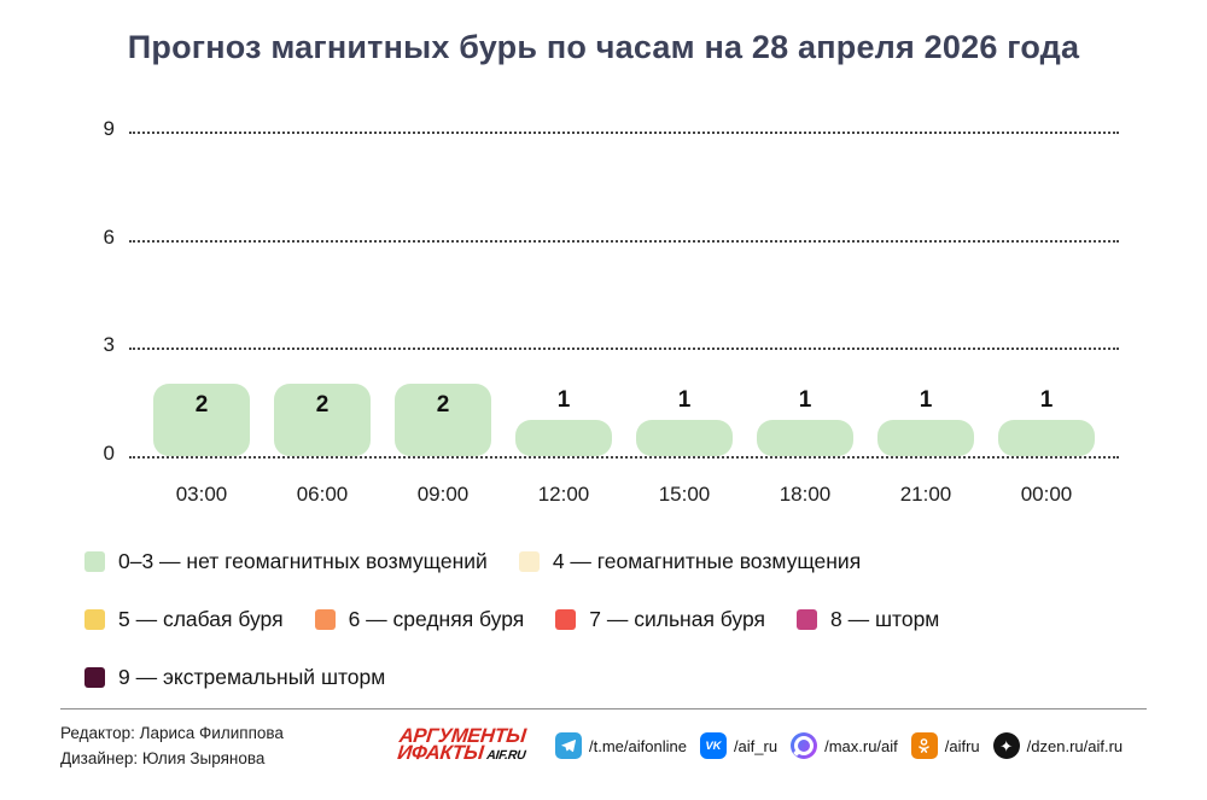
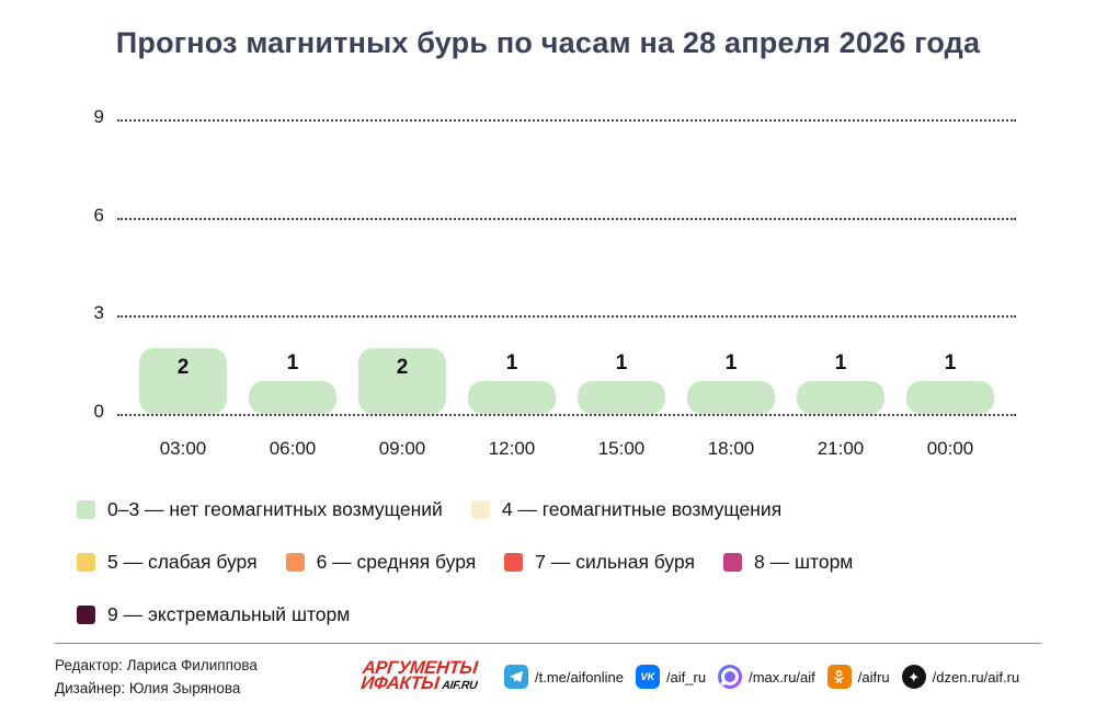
06:00: 2 -> 1
